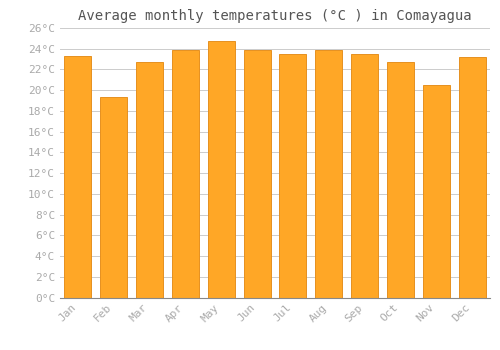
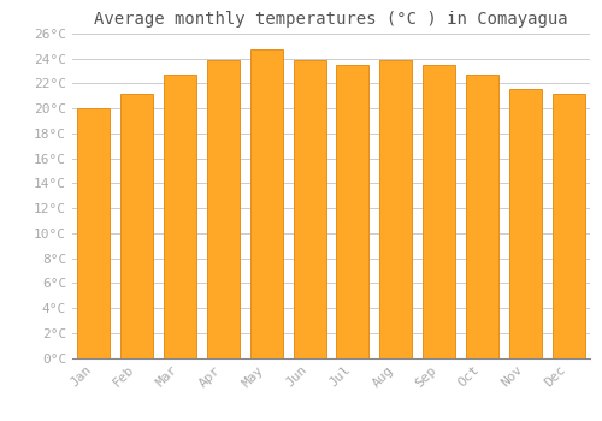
Jan: 23.3°C -> 20.0°C
Feb: 19.3°C -> 21.2°C
Nov: 20.5°C -> 21.6°C
Dec: 23.2°C -> 21.2°C
